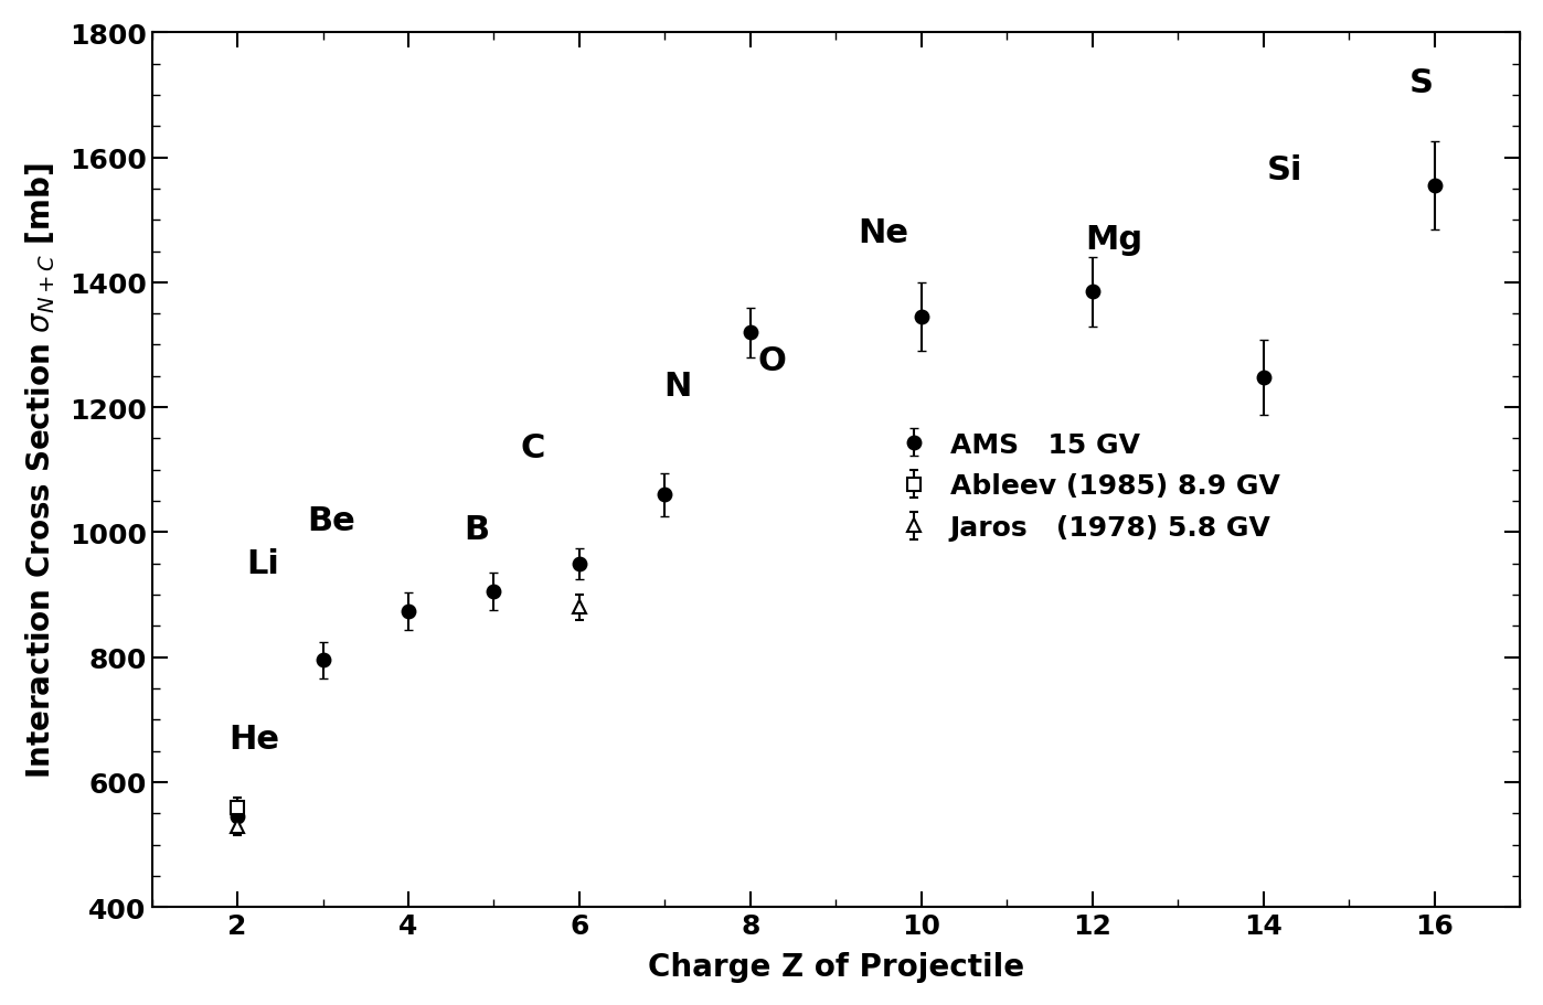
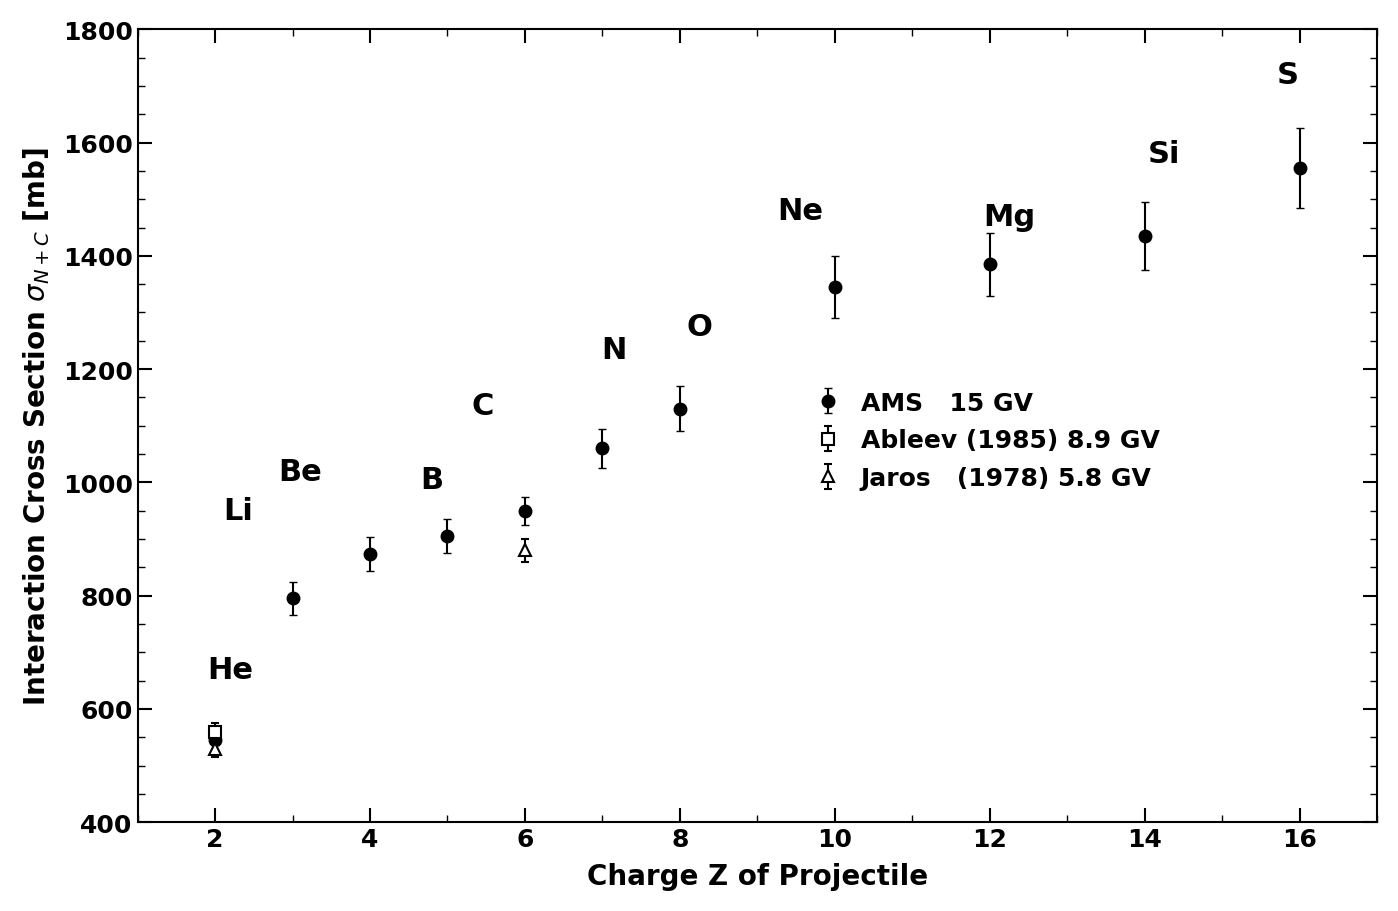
8: 1320 -> 1130
14: 1248 -> 1435
